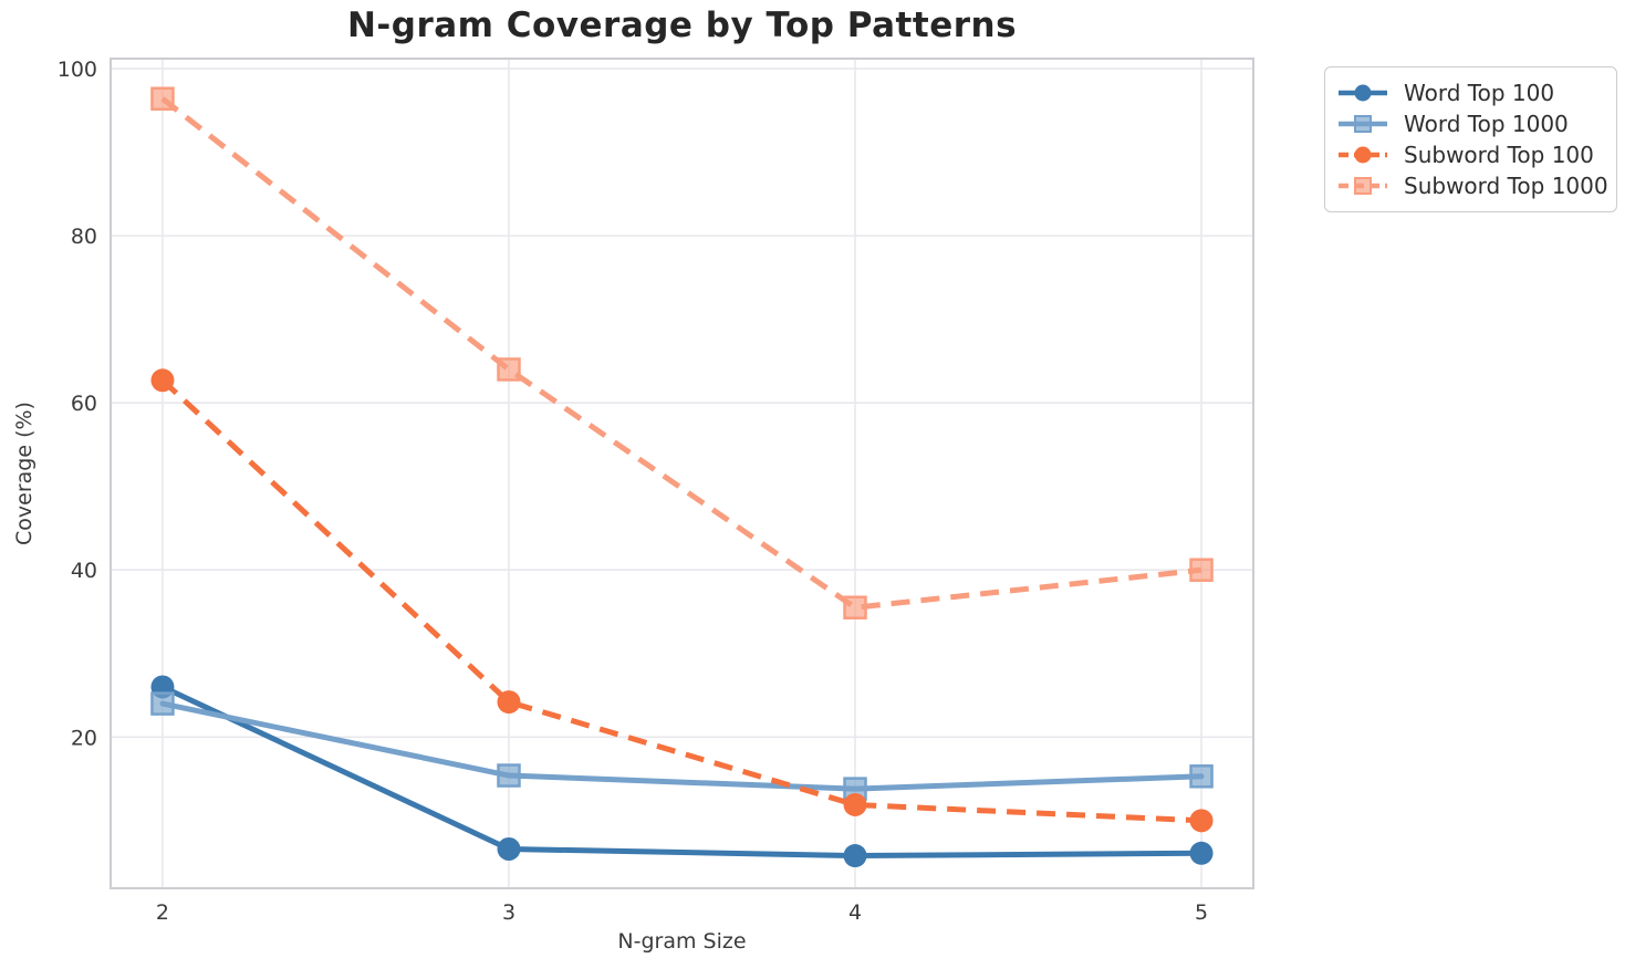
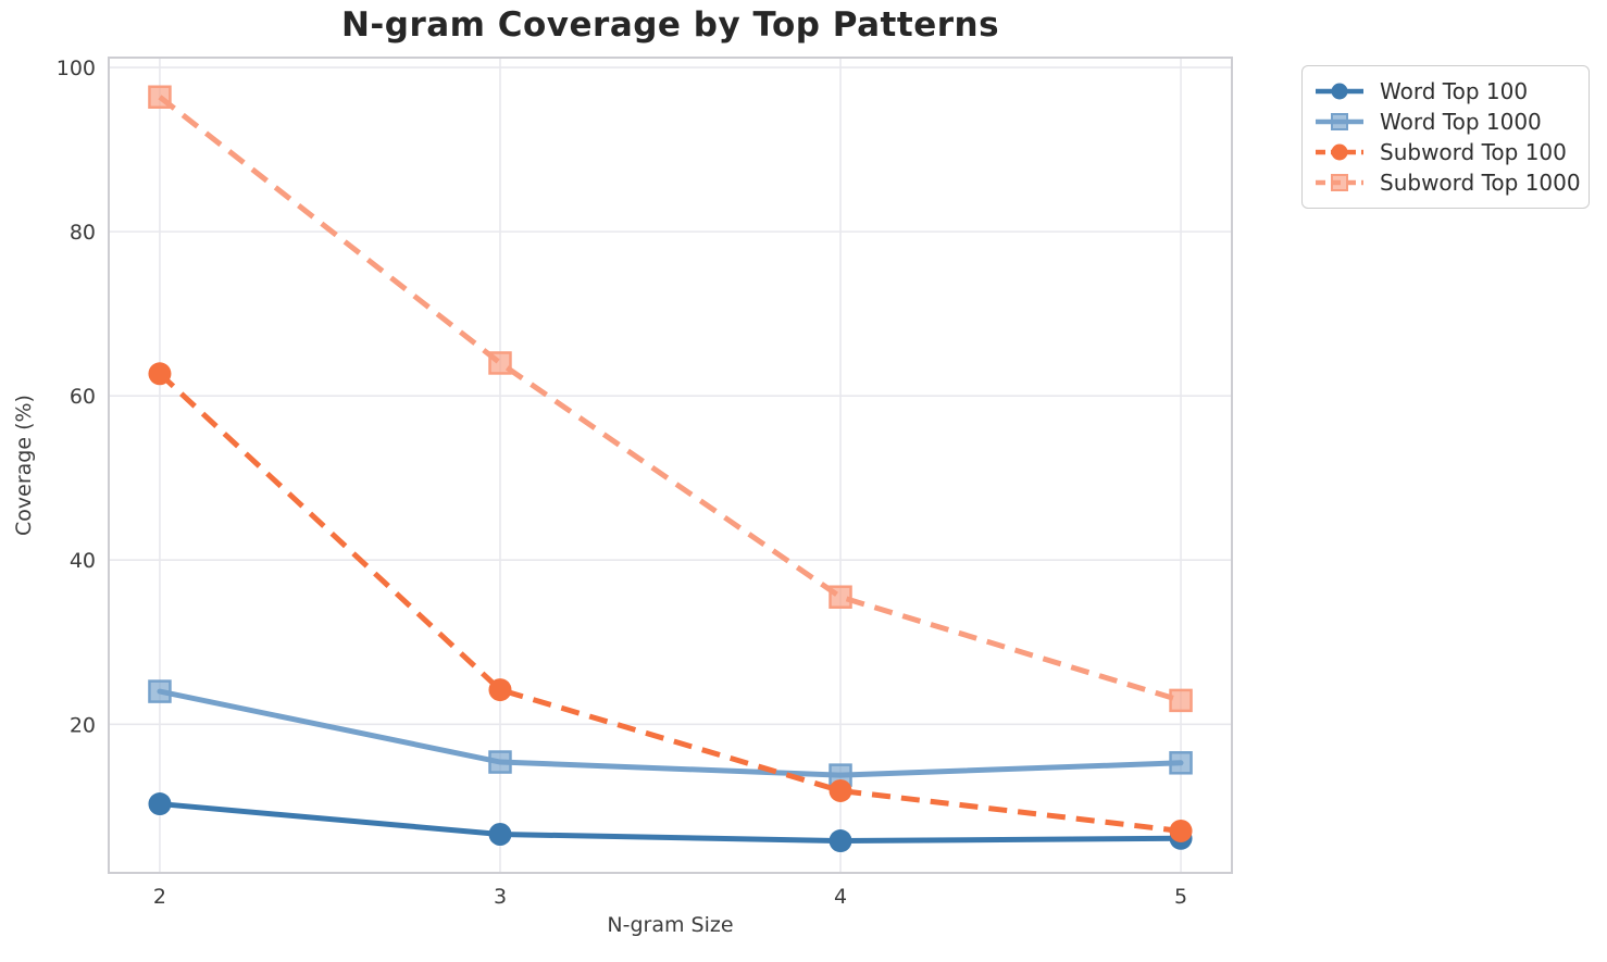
Word Top 100/2: 26 -> 10
Subword Top 100/5: 10 -> 7
Subword Top 1000/5: 40 -> 23
